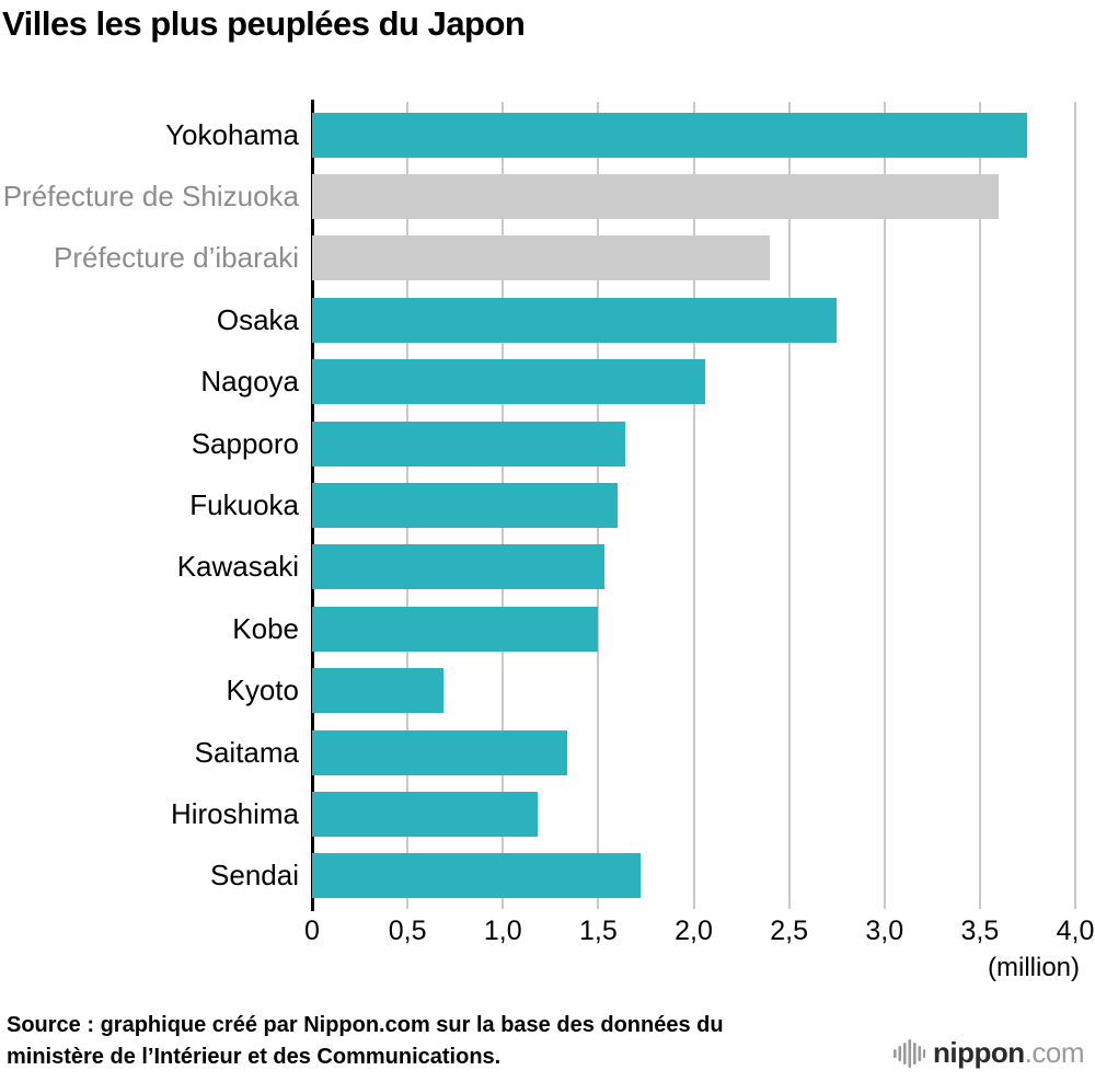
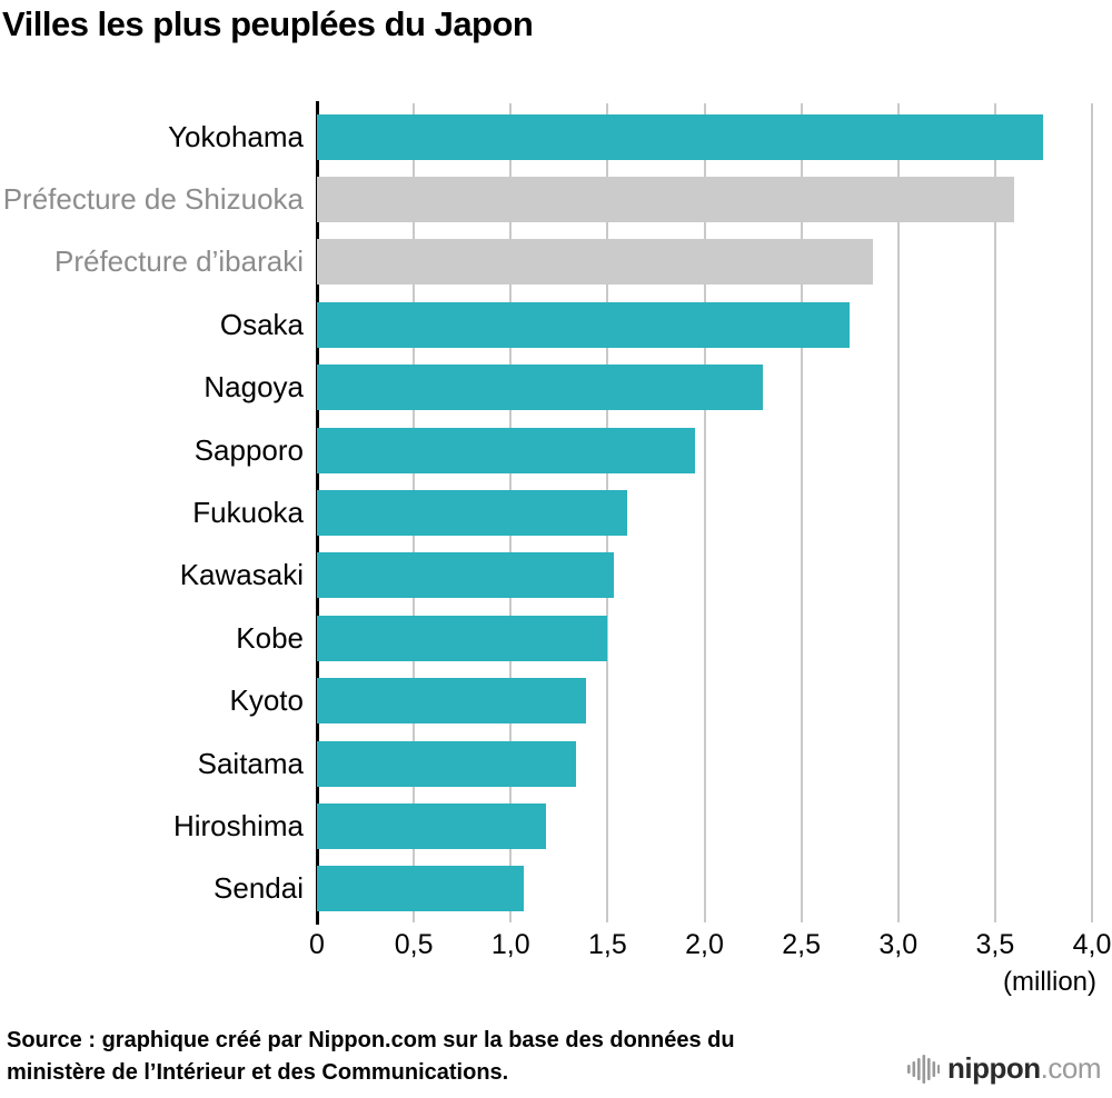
Préfecture d’ibaraki: 2,40 -> 2,87
Nagoya: 2,06 -> 2,30
Sapporo: 1,64 -> 1,95
Kyoto: 0,69 -> 1,39
Sendai: 1,72 -> 1,07
